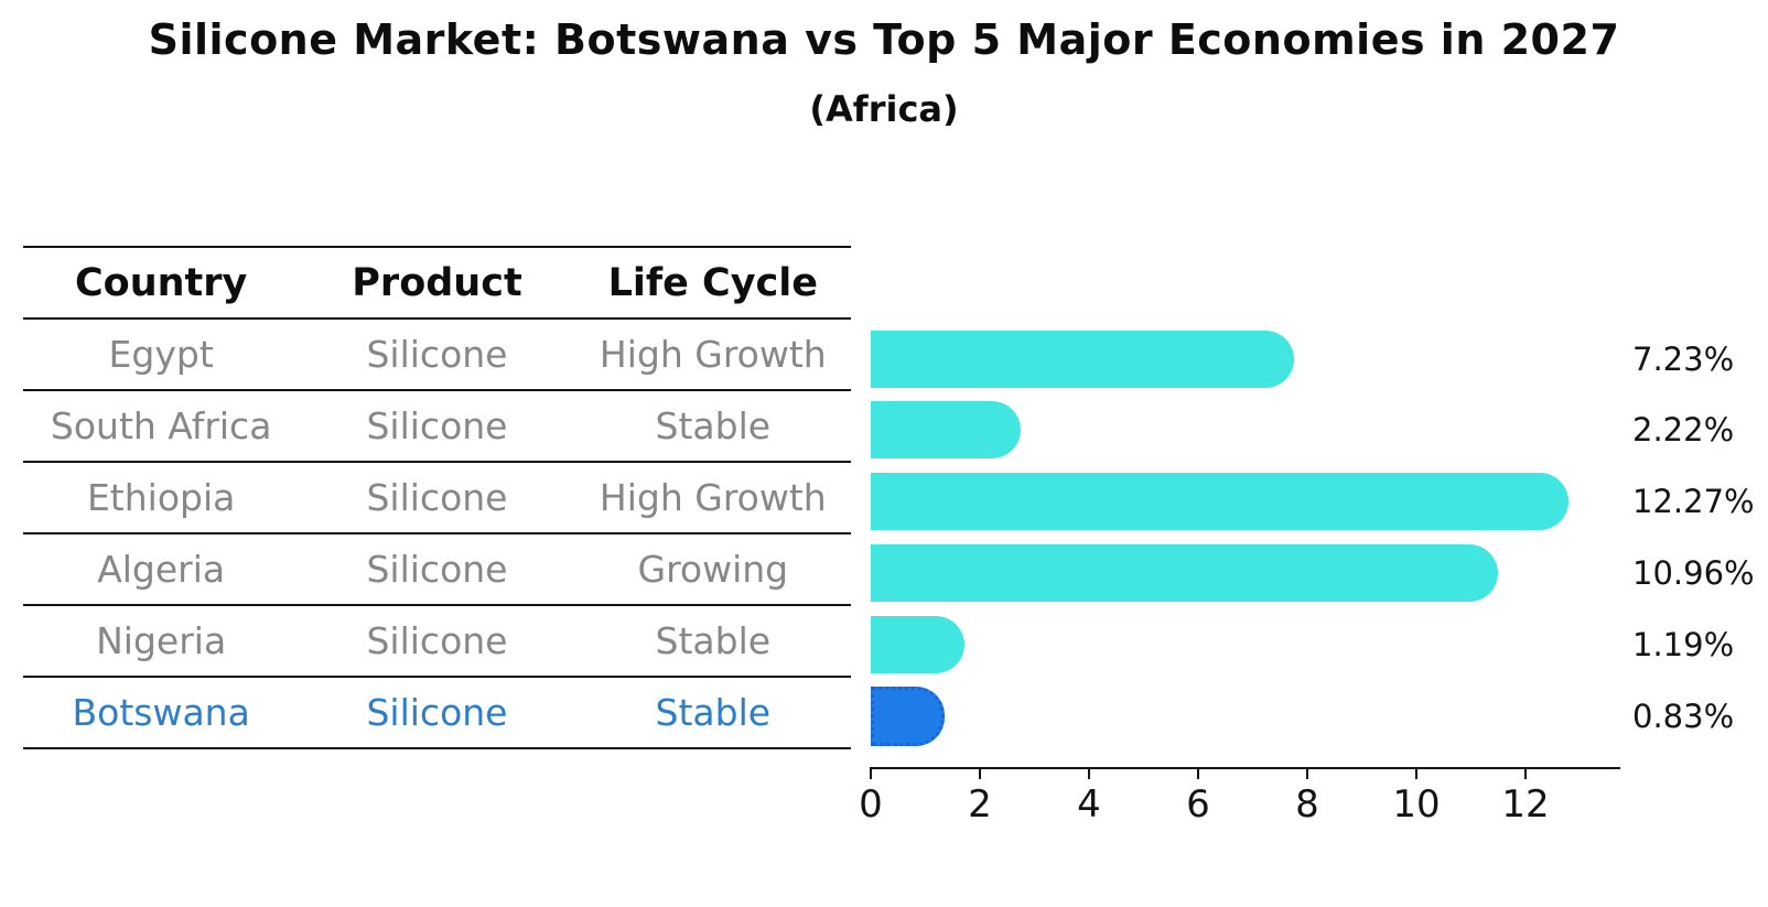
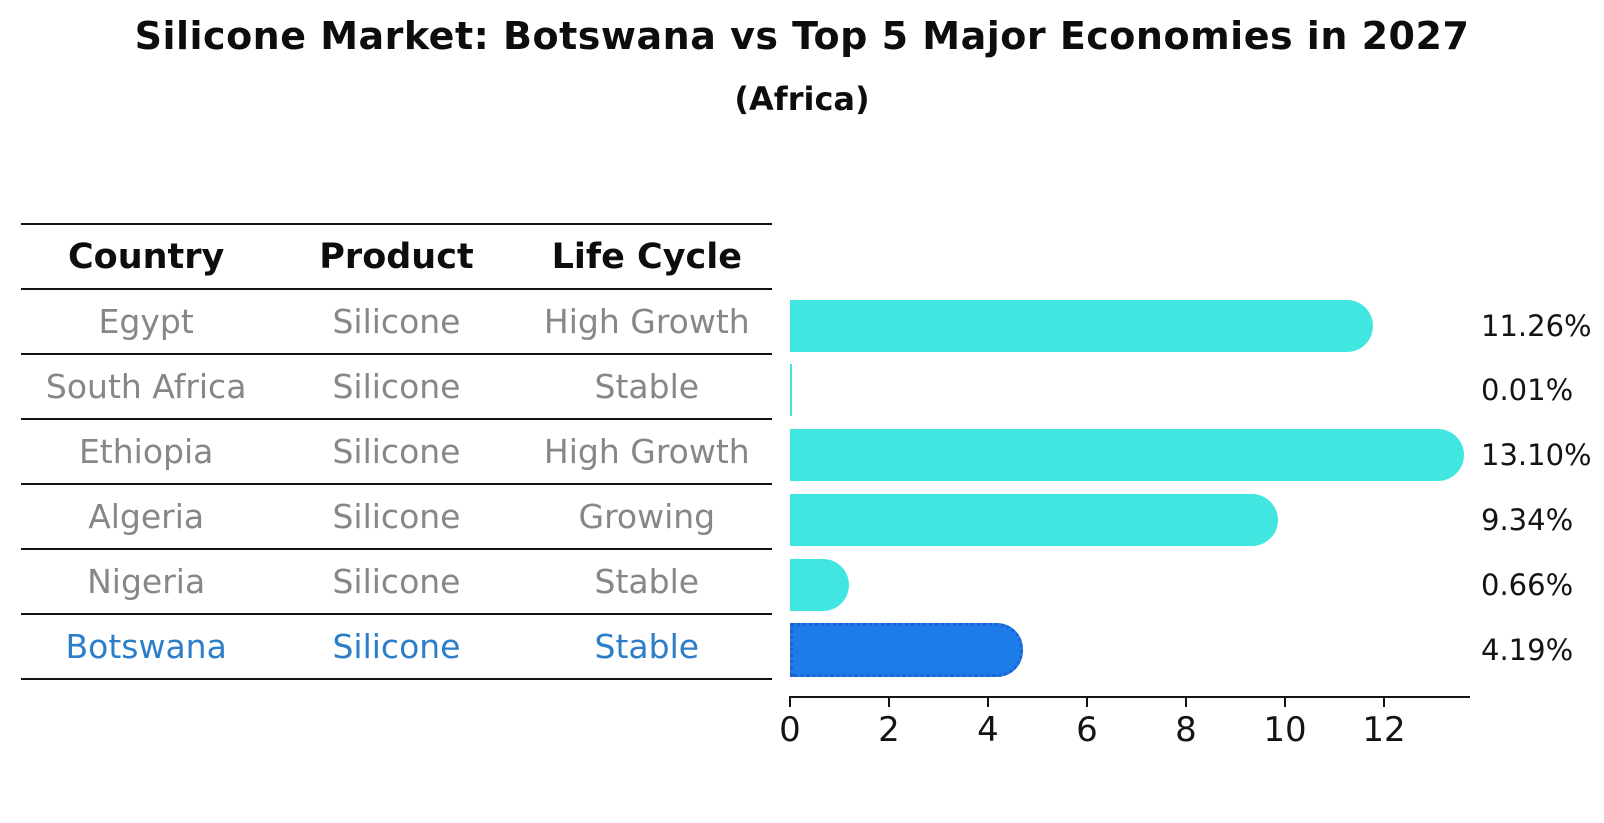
Egypt: 7.23% -> 11.26%
South Africa: 2.22% -> 0.01%
Ethiopia: 12.27% -> 13.10%
Algeria: 10.96% -> 9.34%
Nigeria: 1.19% -> 0.66%
Botswana: 0.83% -> 4.19%
